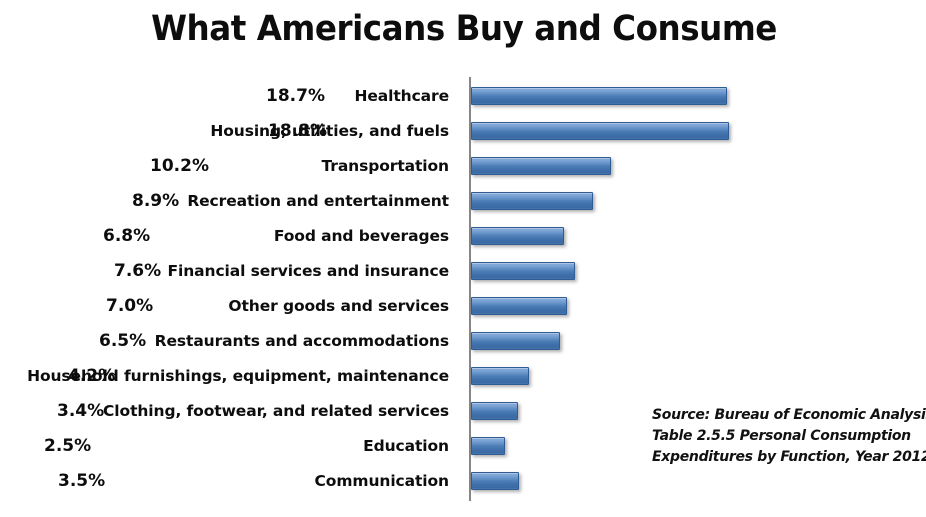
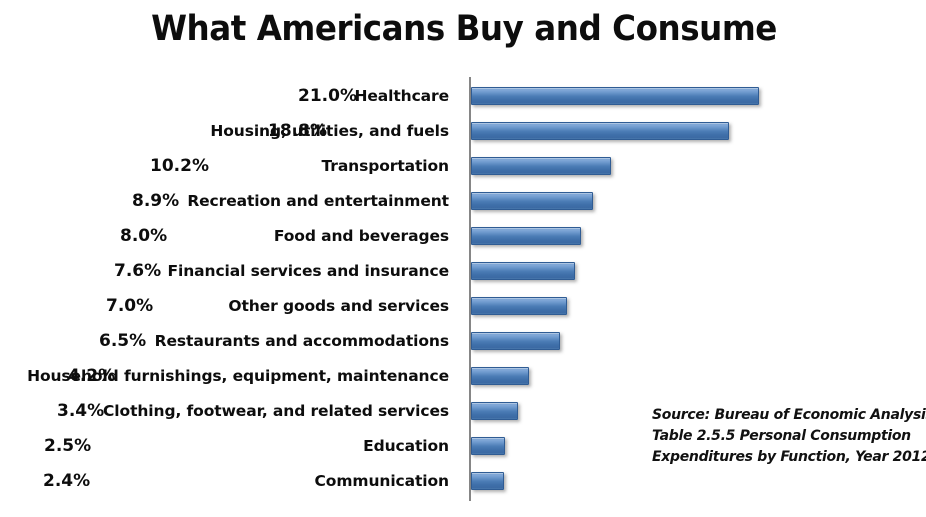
Healthcare: 18.7% -> 21.0%
Food and beverages: 6.8% -> 8.0%
Communication: 3.5% -> 2.4%
